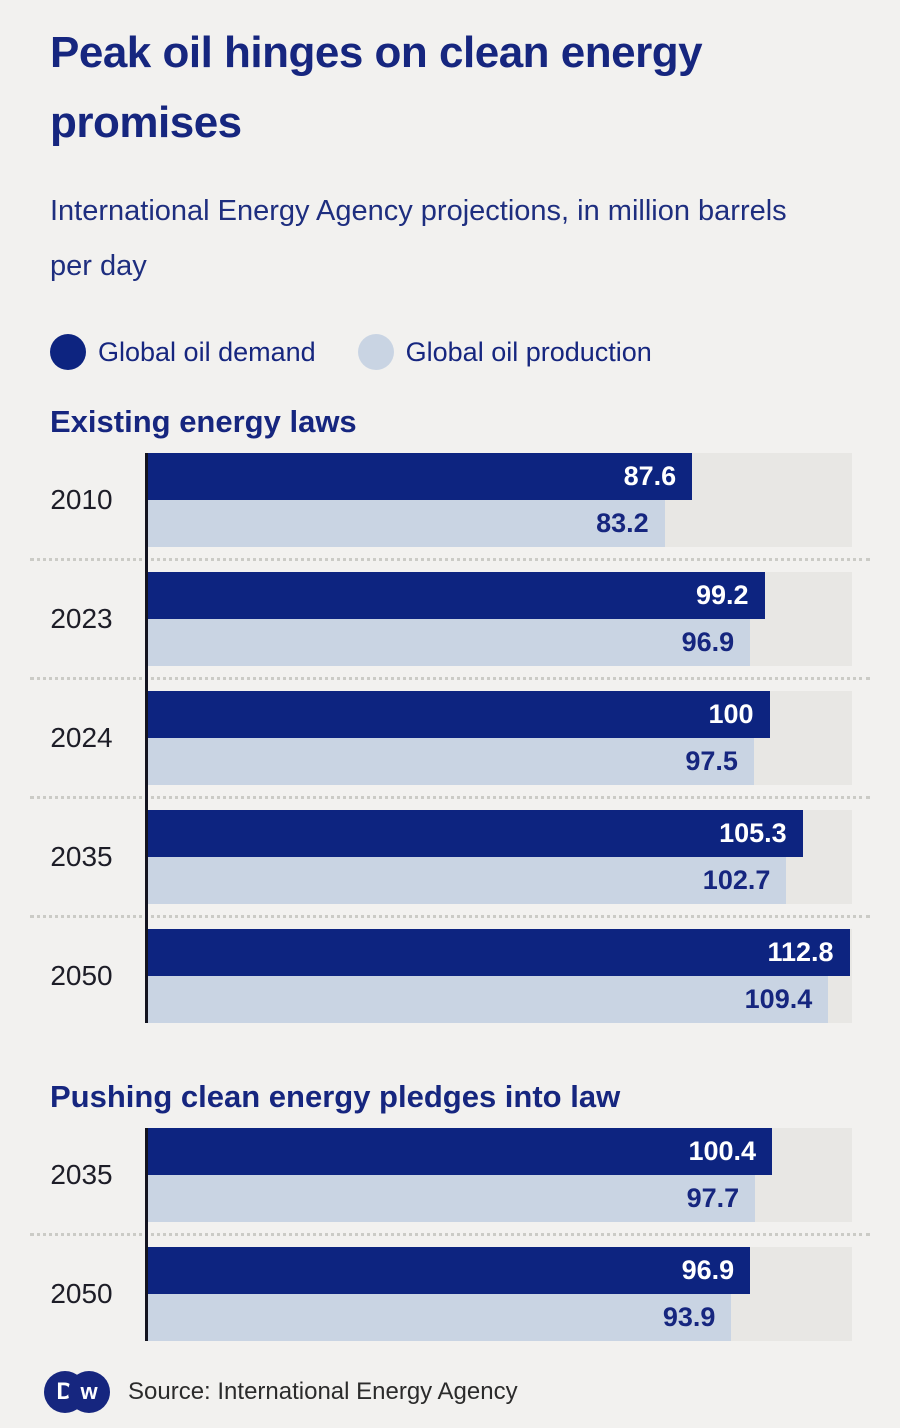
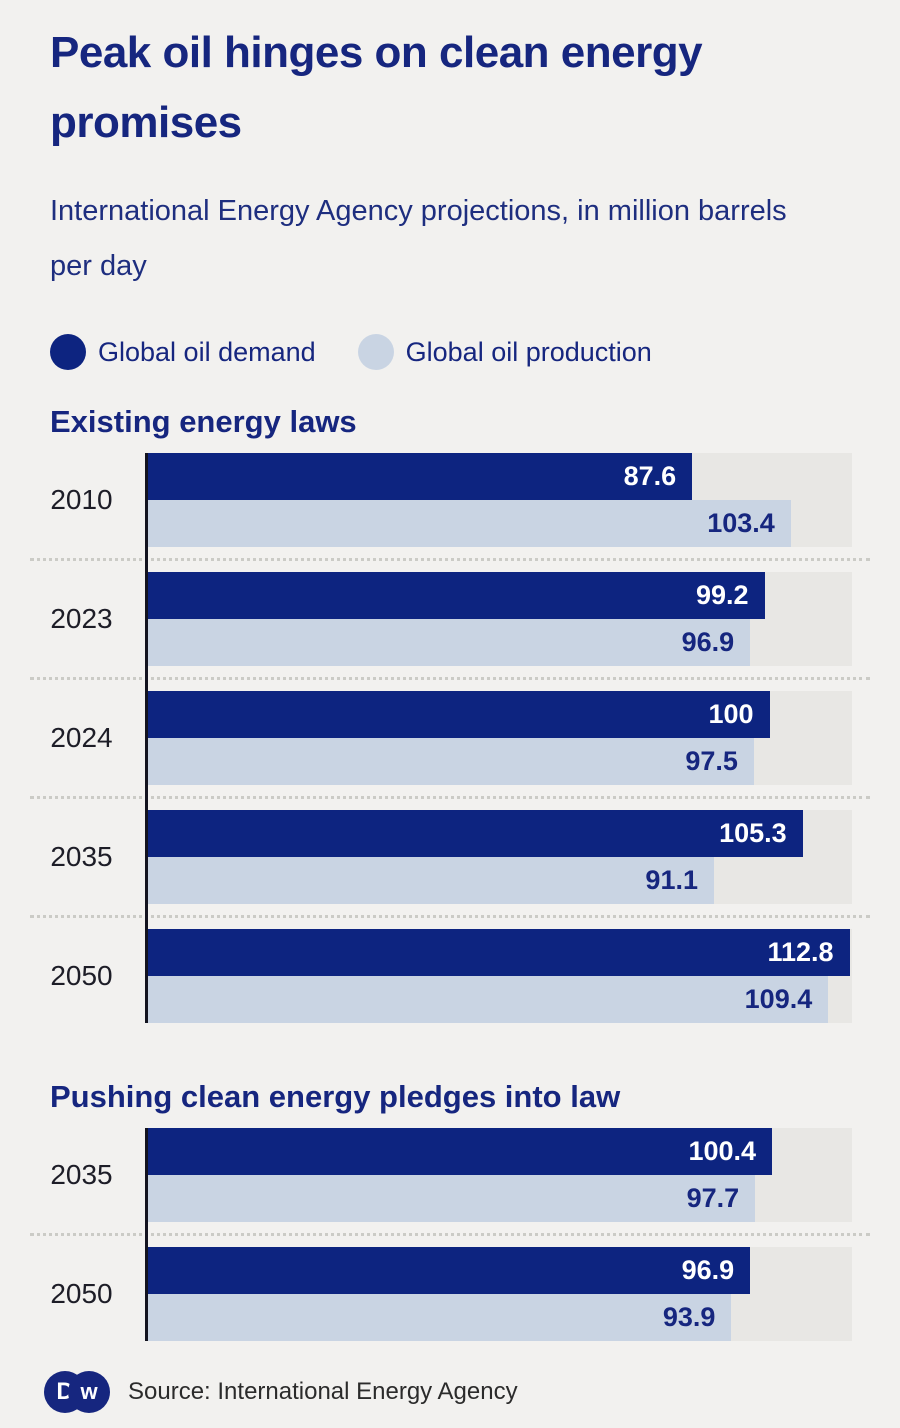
Existing energy laws/Global oil production/2010: 83.2 -> 103.4
Existing energy laws/Global oil production/2035: 102.7 -> 91.1
